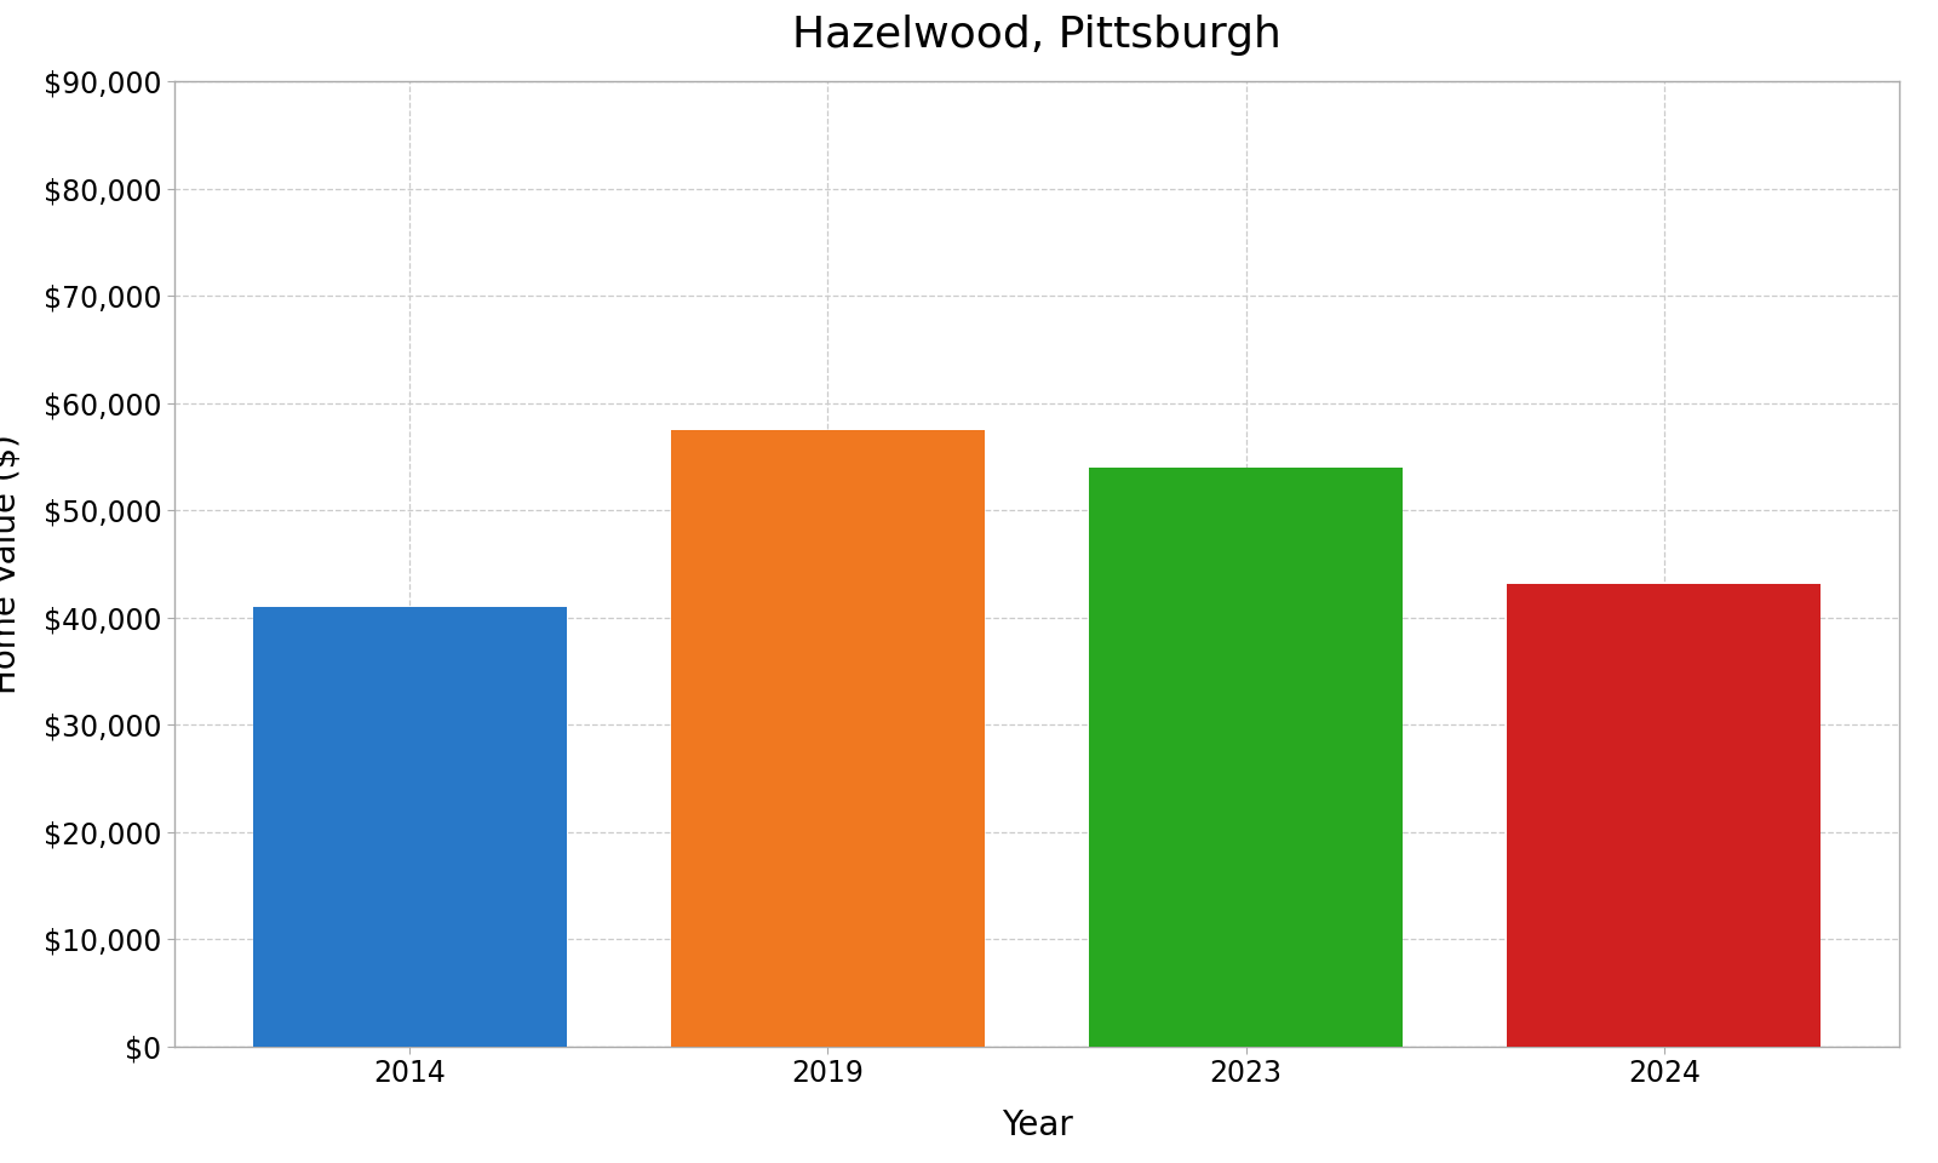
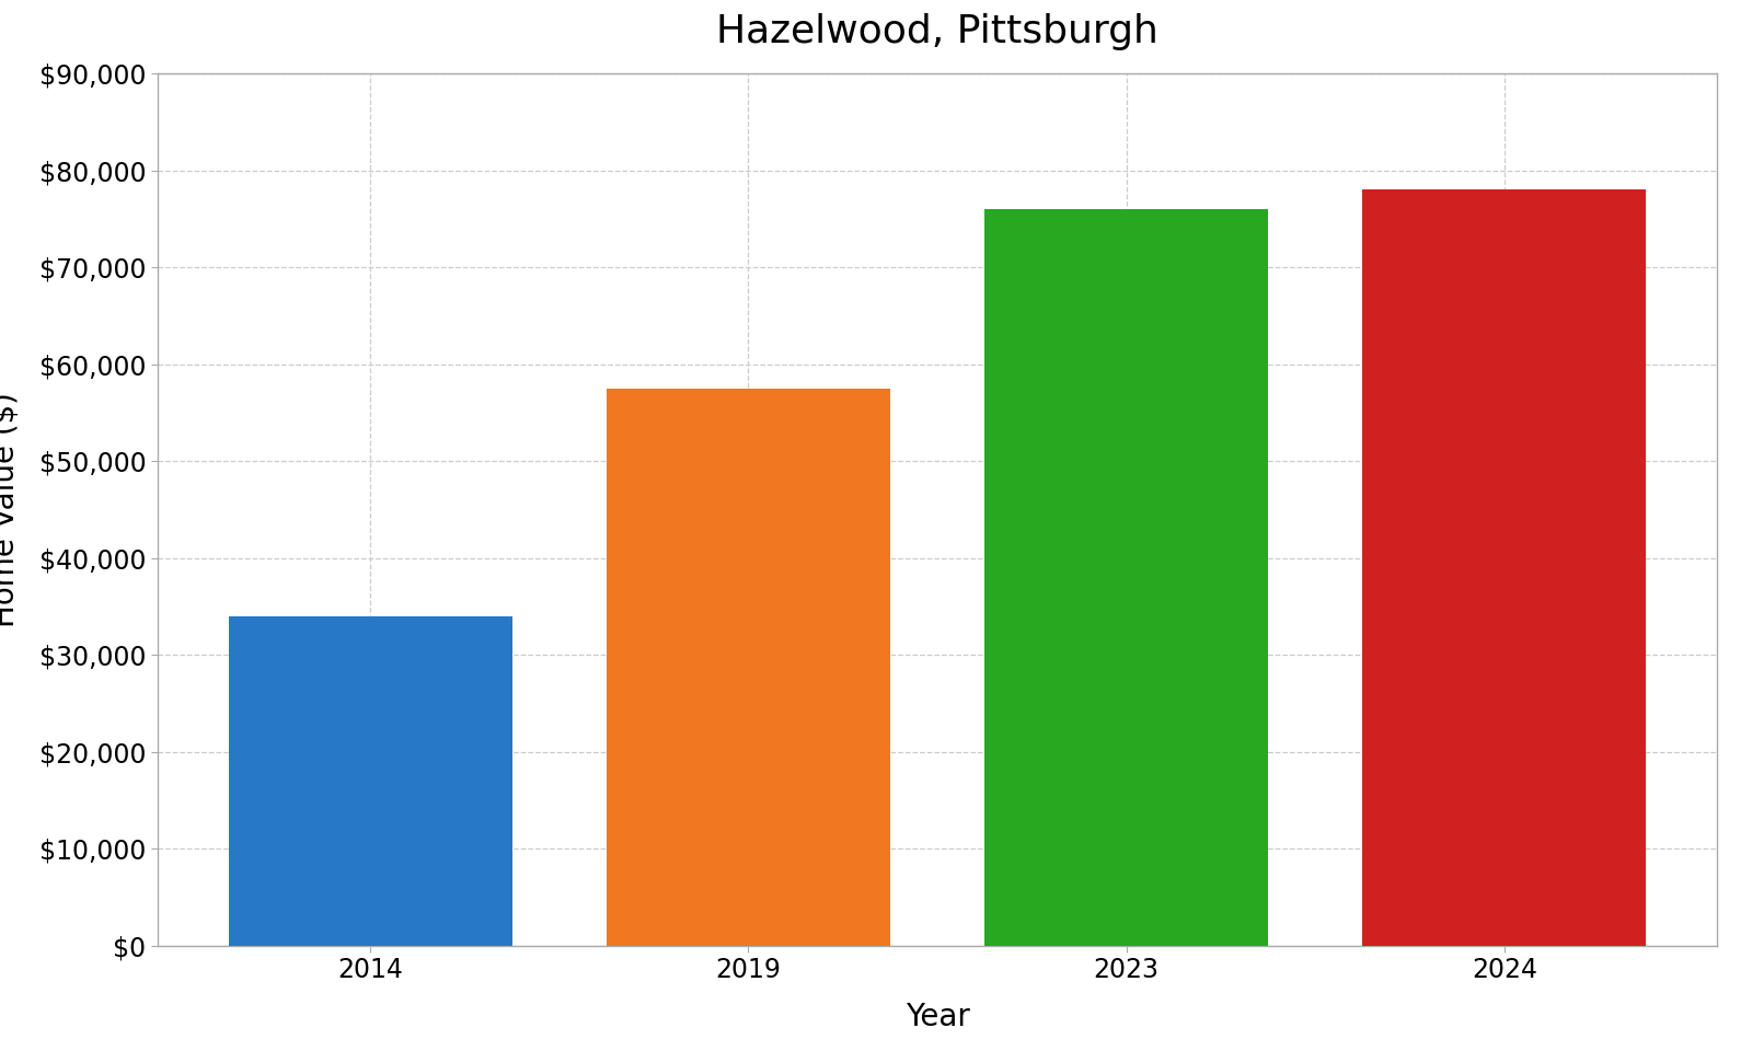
2014: $41,000 -> $34,000
2023: $54,000 -> $76,000
2024: $43,200 -> $78,000
